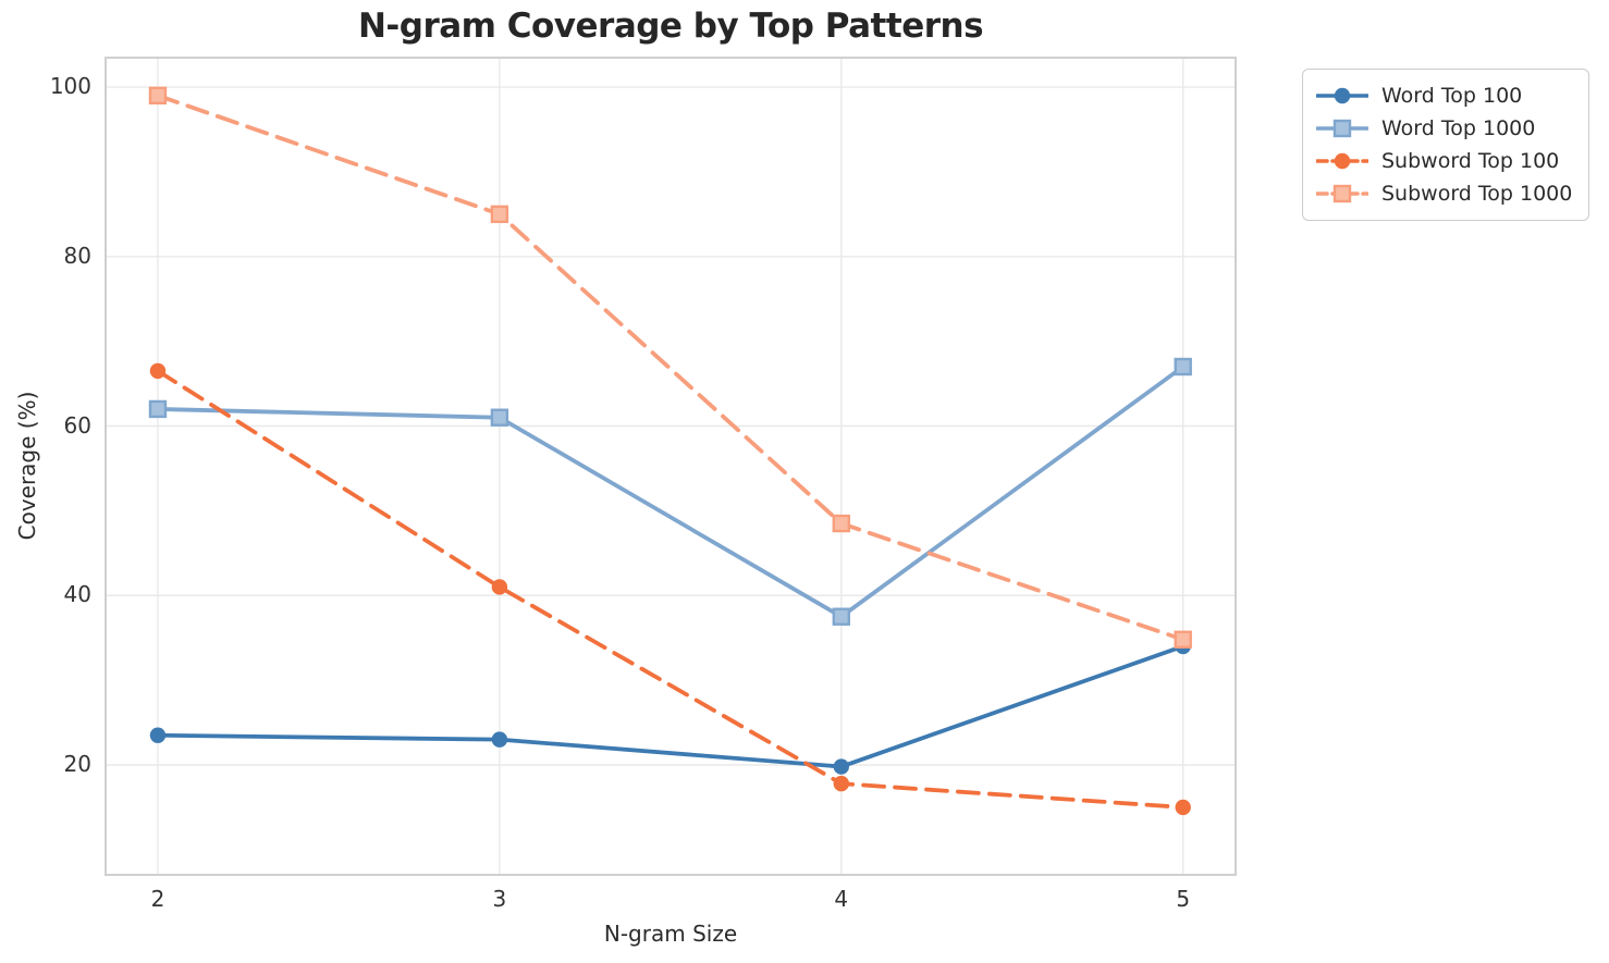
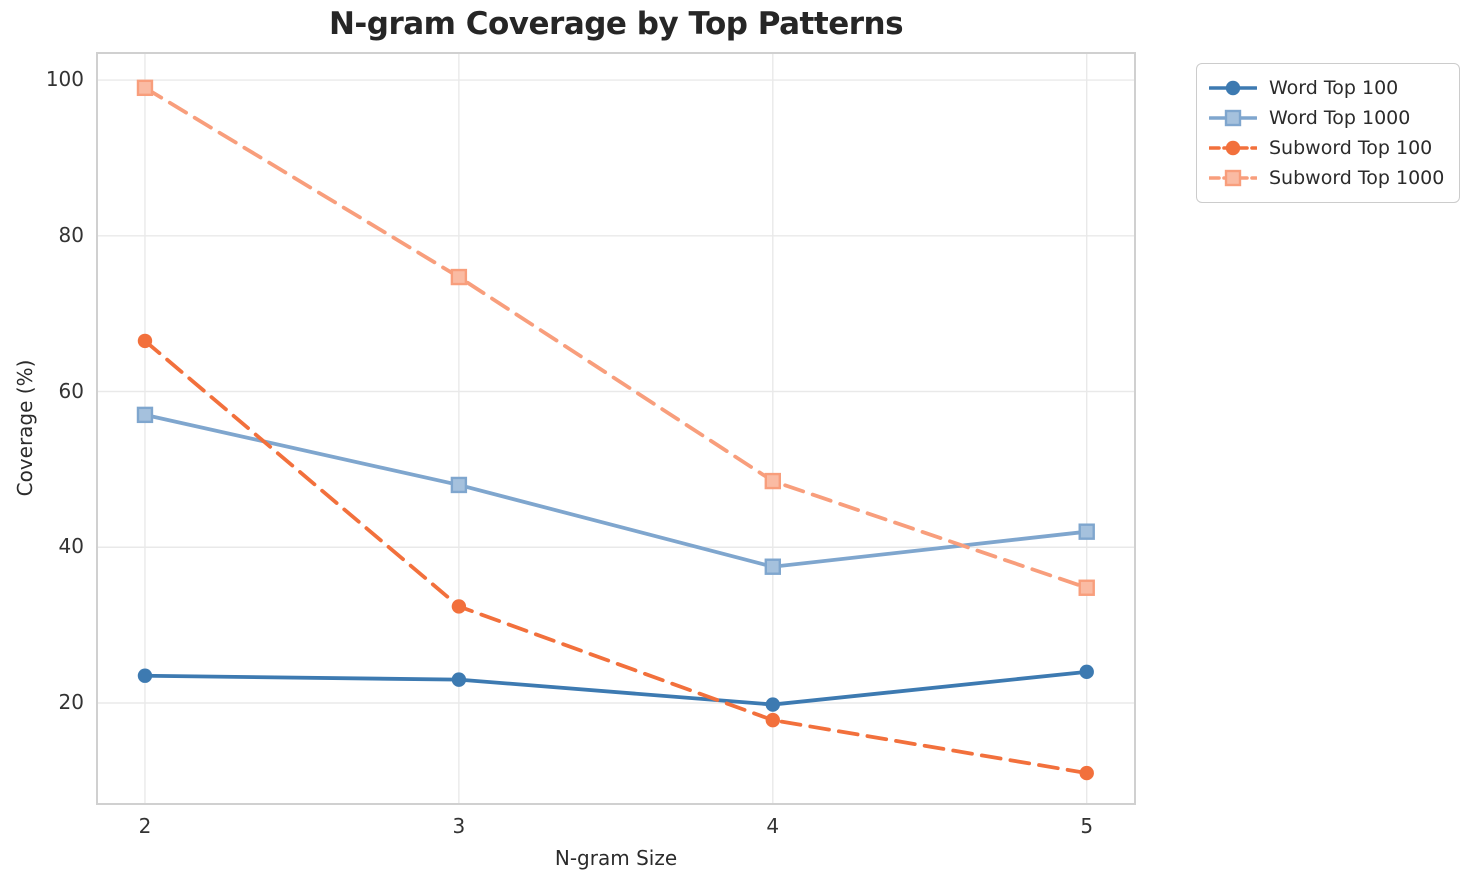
Word Top 1000/2: 62 -> 57
Word Top 1000/3: 61 -> 48
Subword Top 100/3: 41 -> 32
Subword Top 1000/3: 85 -> 75
Word Top 100/5: 34 -> 24
Word Top 1000/5: 67 -> 42
Subword Top 100/5: 15 -> 11
